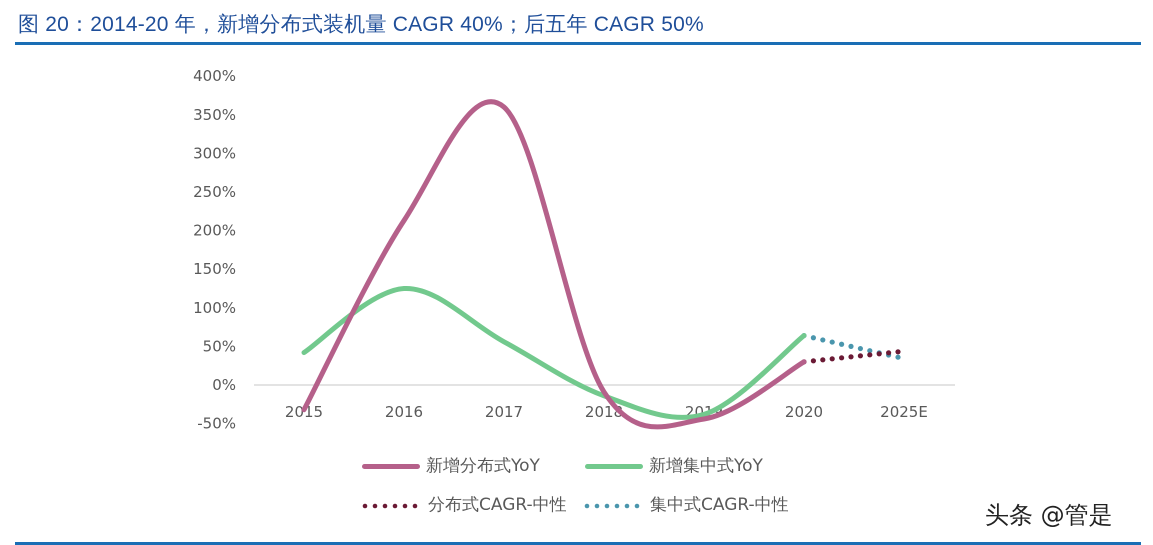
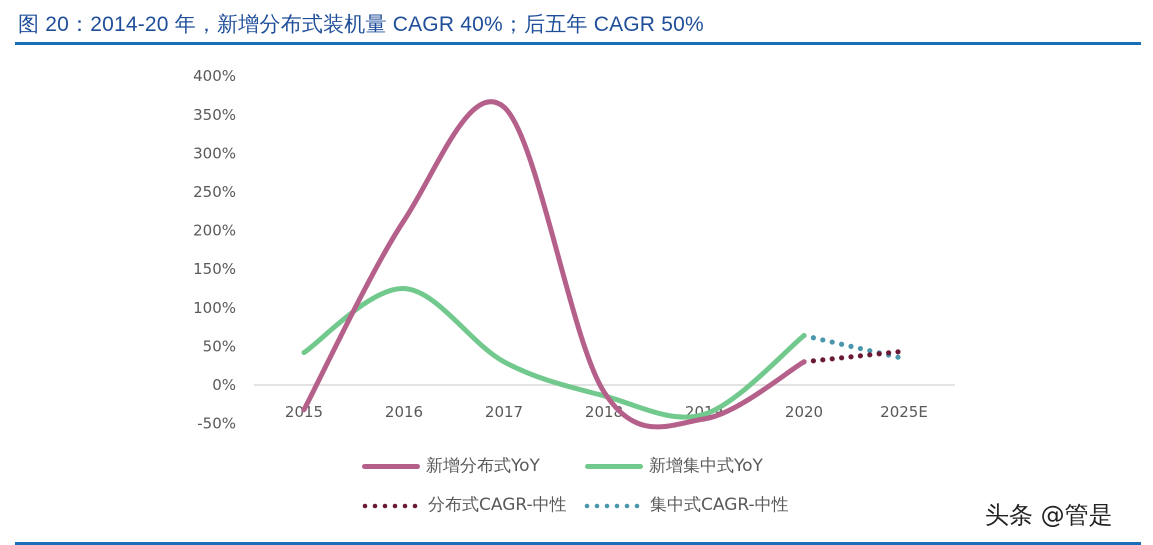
新增集中式YoY/2017: 60% -> 30%
